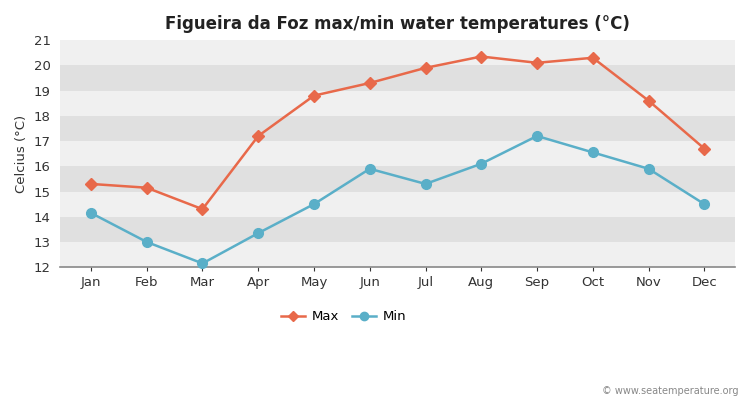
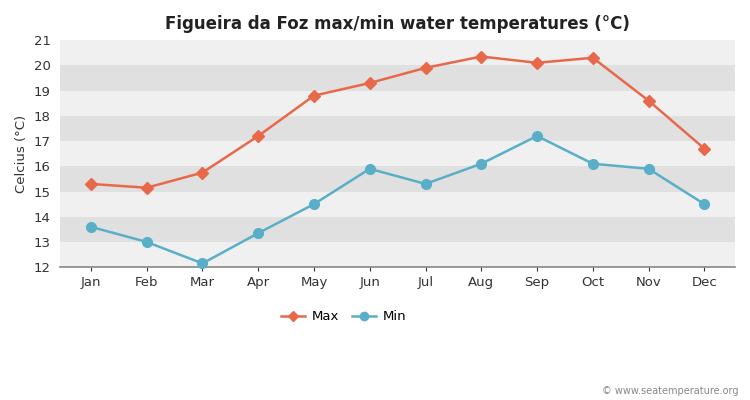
Min/Jan: 14.15 -> 13.60
Max/Mar: 14.30 -> 15.75
Min/Oct: 16.55 -> 16.10
